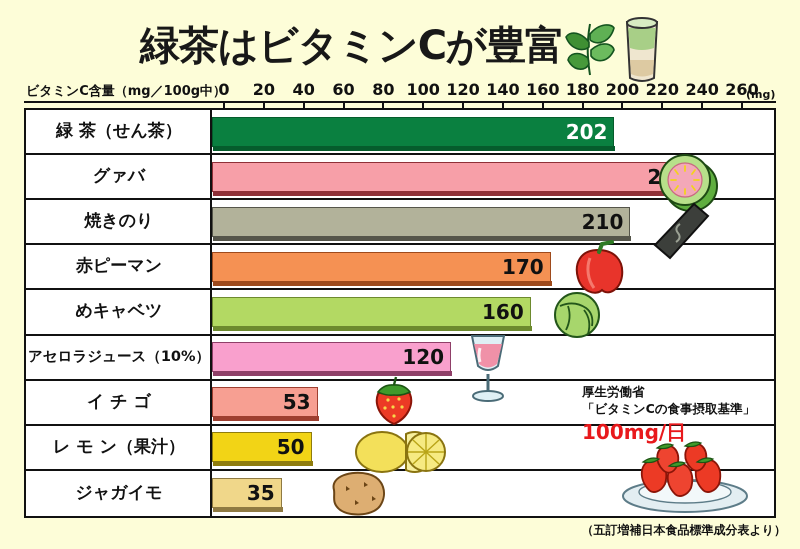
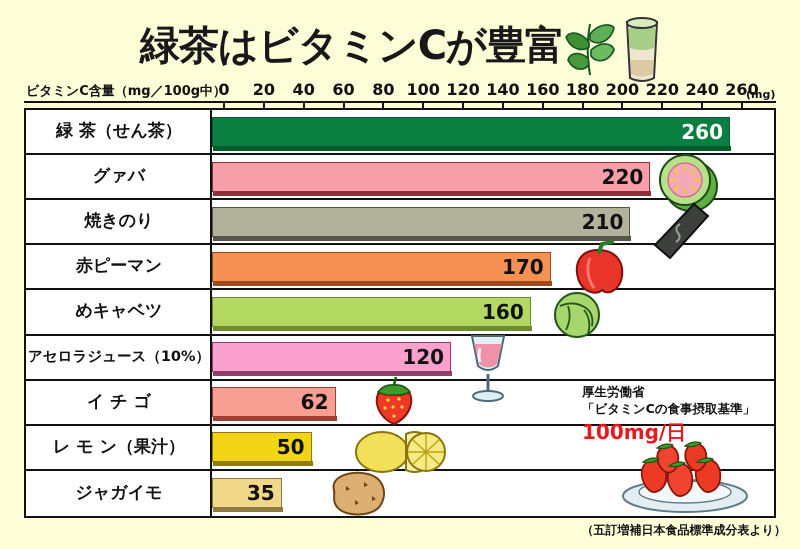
緑 茶（せん茶）: 202 -> 260
グァバ: 243 -> 220
イ チ ゴ: 53 -> 62
